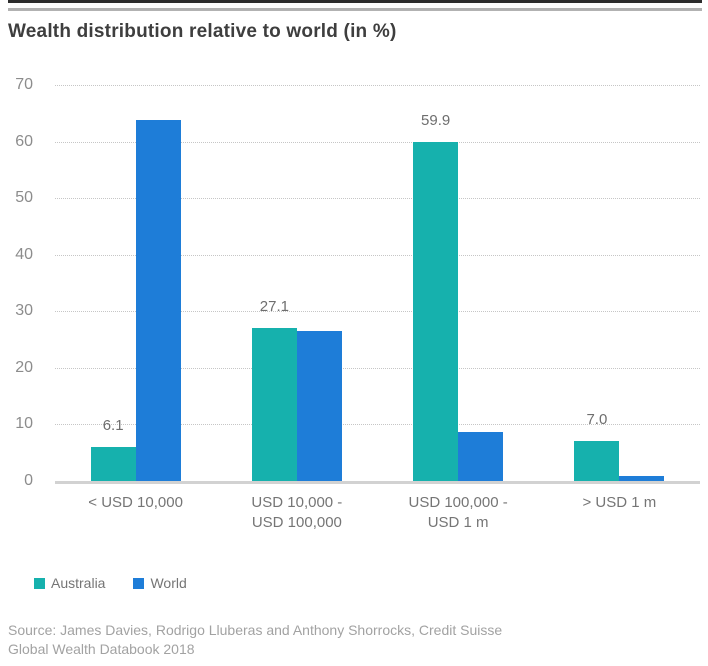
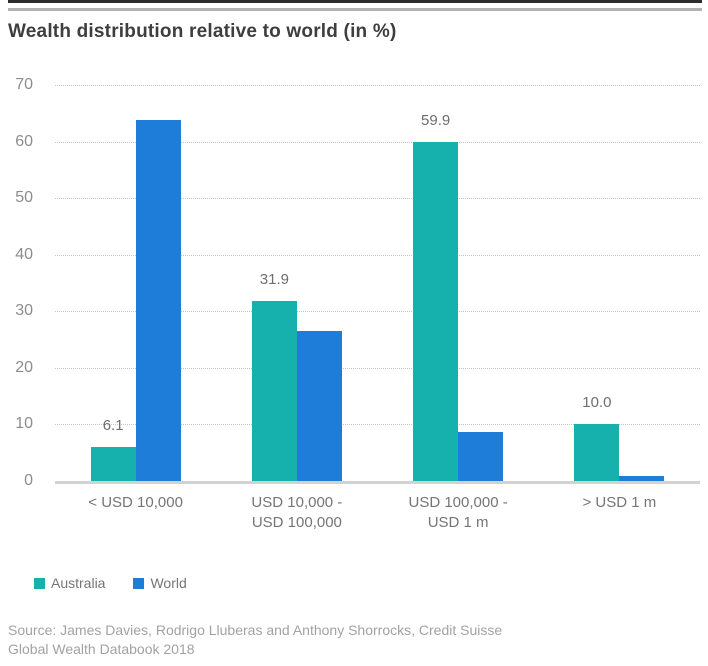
Australia/USD 10,000 - USD 100,000: 27.1 -> 31.9
Australia/> USD 1 m: 7.0 -> 10.0
